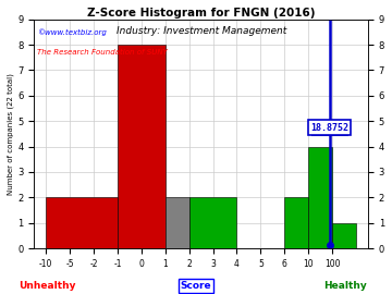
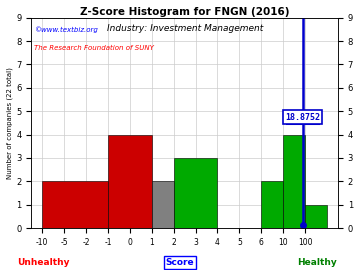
0: 8 -> 4
3: 2 -> 3
